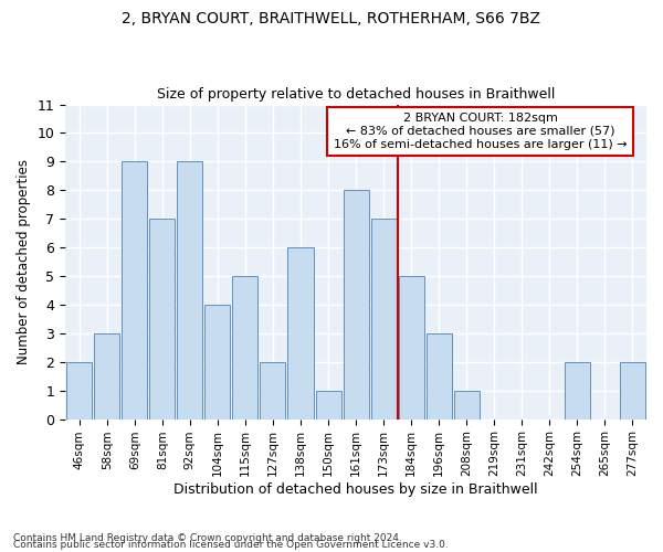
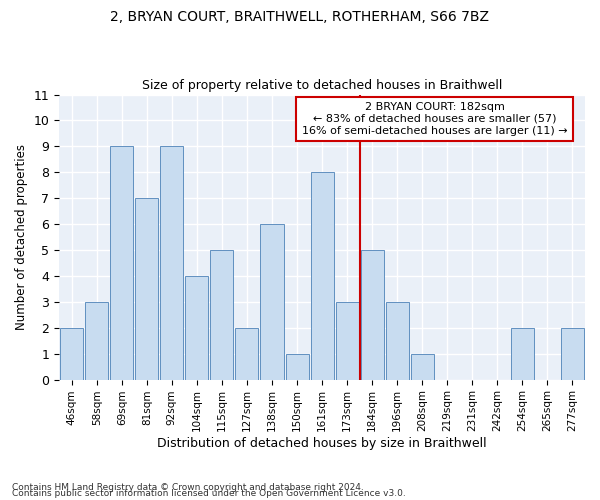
173sqm: 7 -> 3
